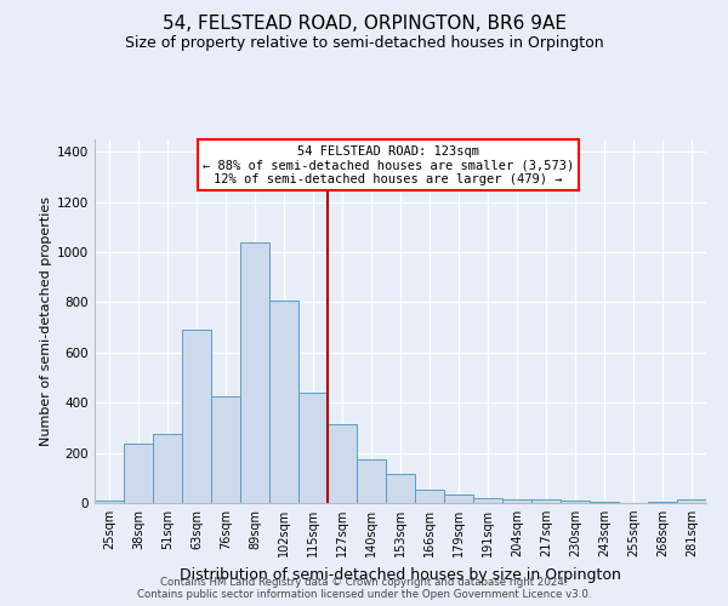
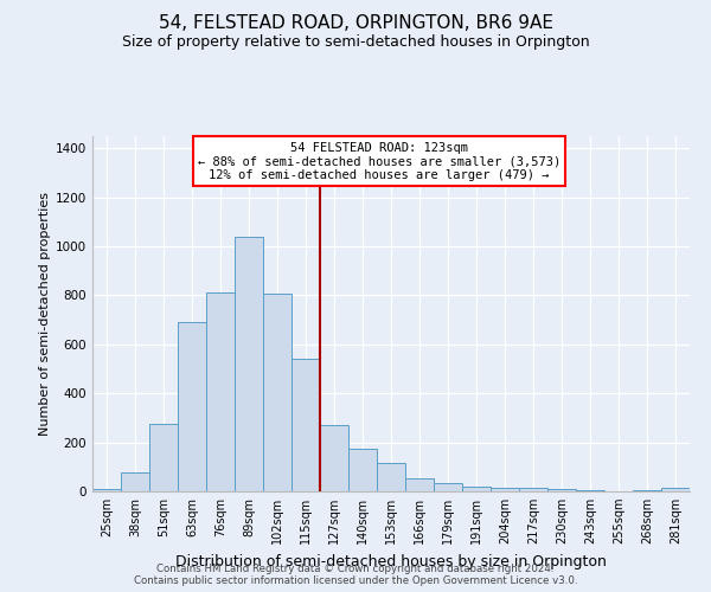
38sqm: 235 -> 75
76sqm: 425 -> 810
115sqm: 440 -> 540
127sqm: 315 -> 270
